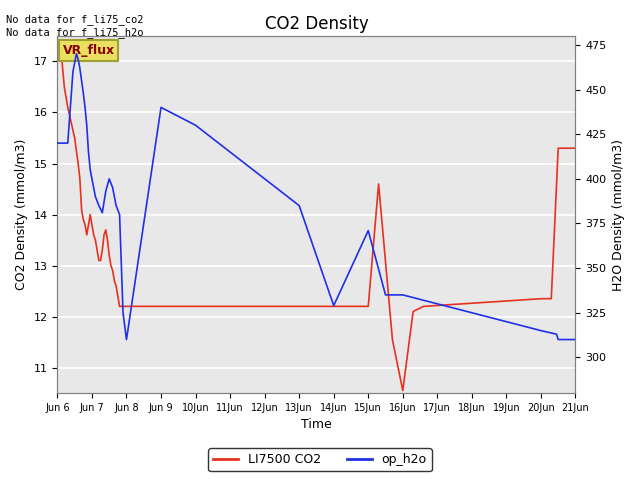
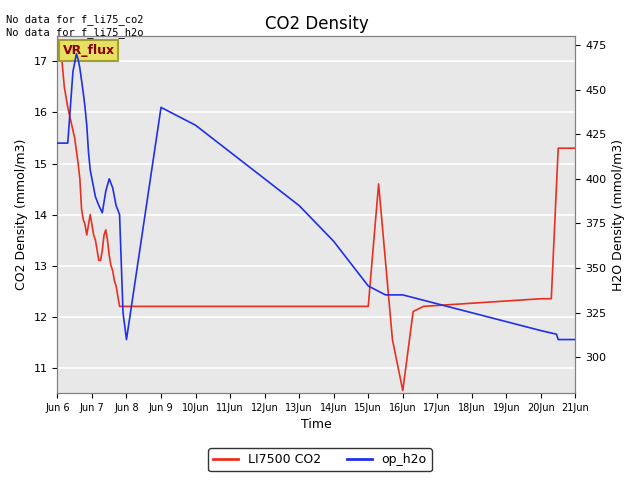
op_h2o/14Jun: 329 -> 365
op_h2o/15Jun: 371 -> 340
